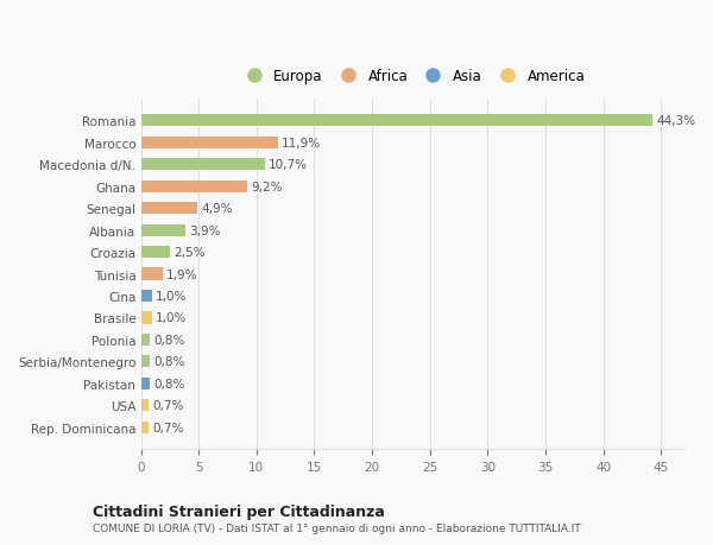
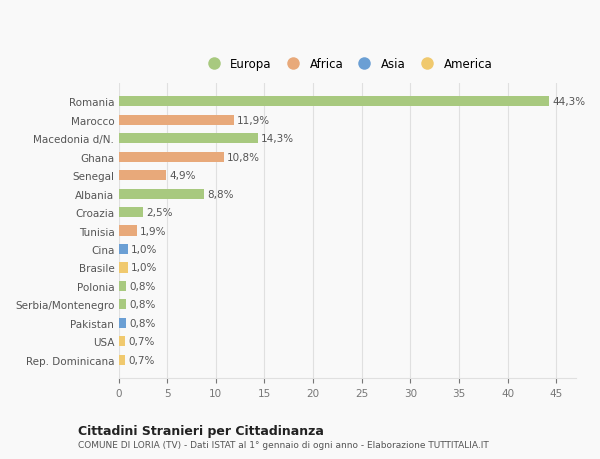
Macedonia d/N.: 10,7% -> 14,3%
Ghana: 9,2% -> 10,8%
Albania: 3,9% -> 8,8%
